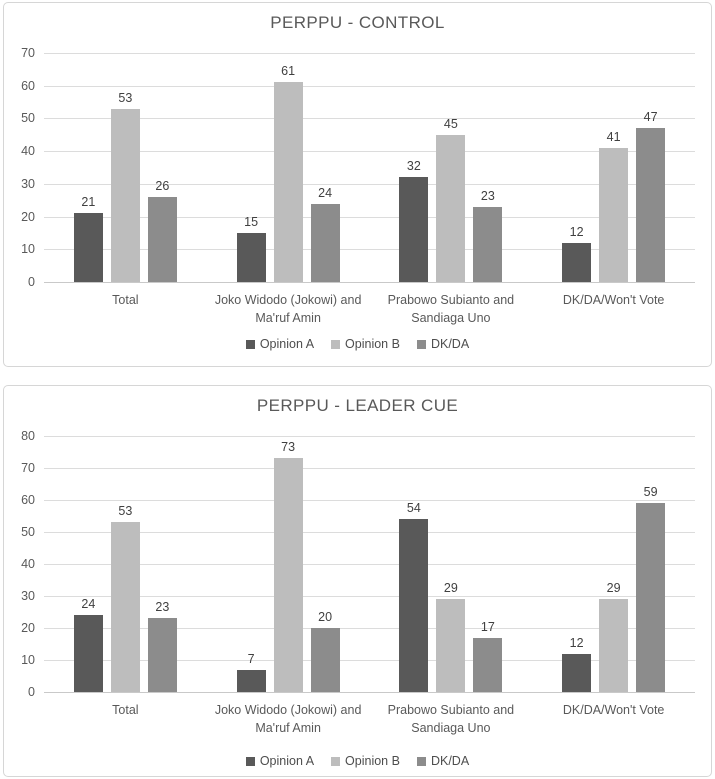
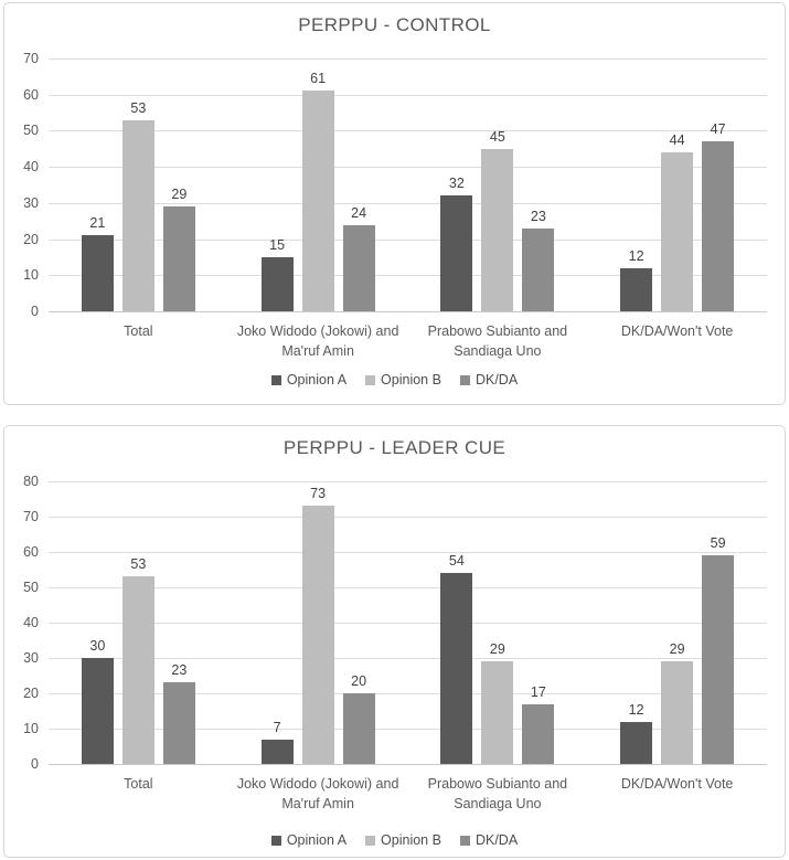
PERPPU - CONTROL/DK/DA/Total: 26 -> 29
PERPPU - CONTROL/Opinion B/DK/DA/Won't Vote: 41 -> 44
PERPPU - LEADER CUE/Opinion A/Total: 24 -> 30
